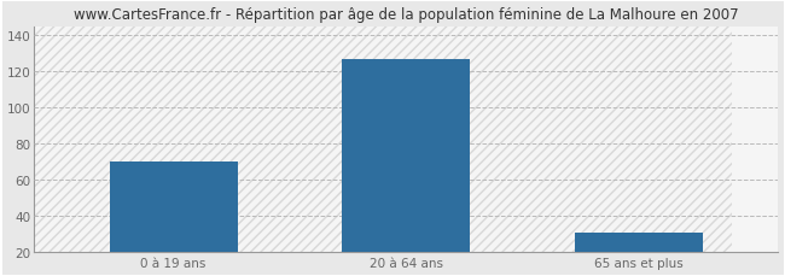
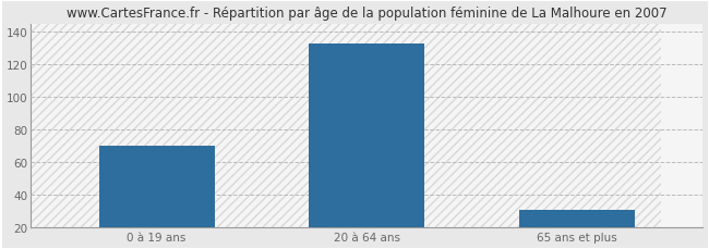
20 à 64 ans: 127 -> 133
